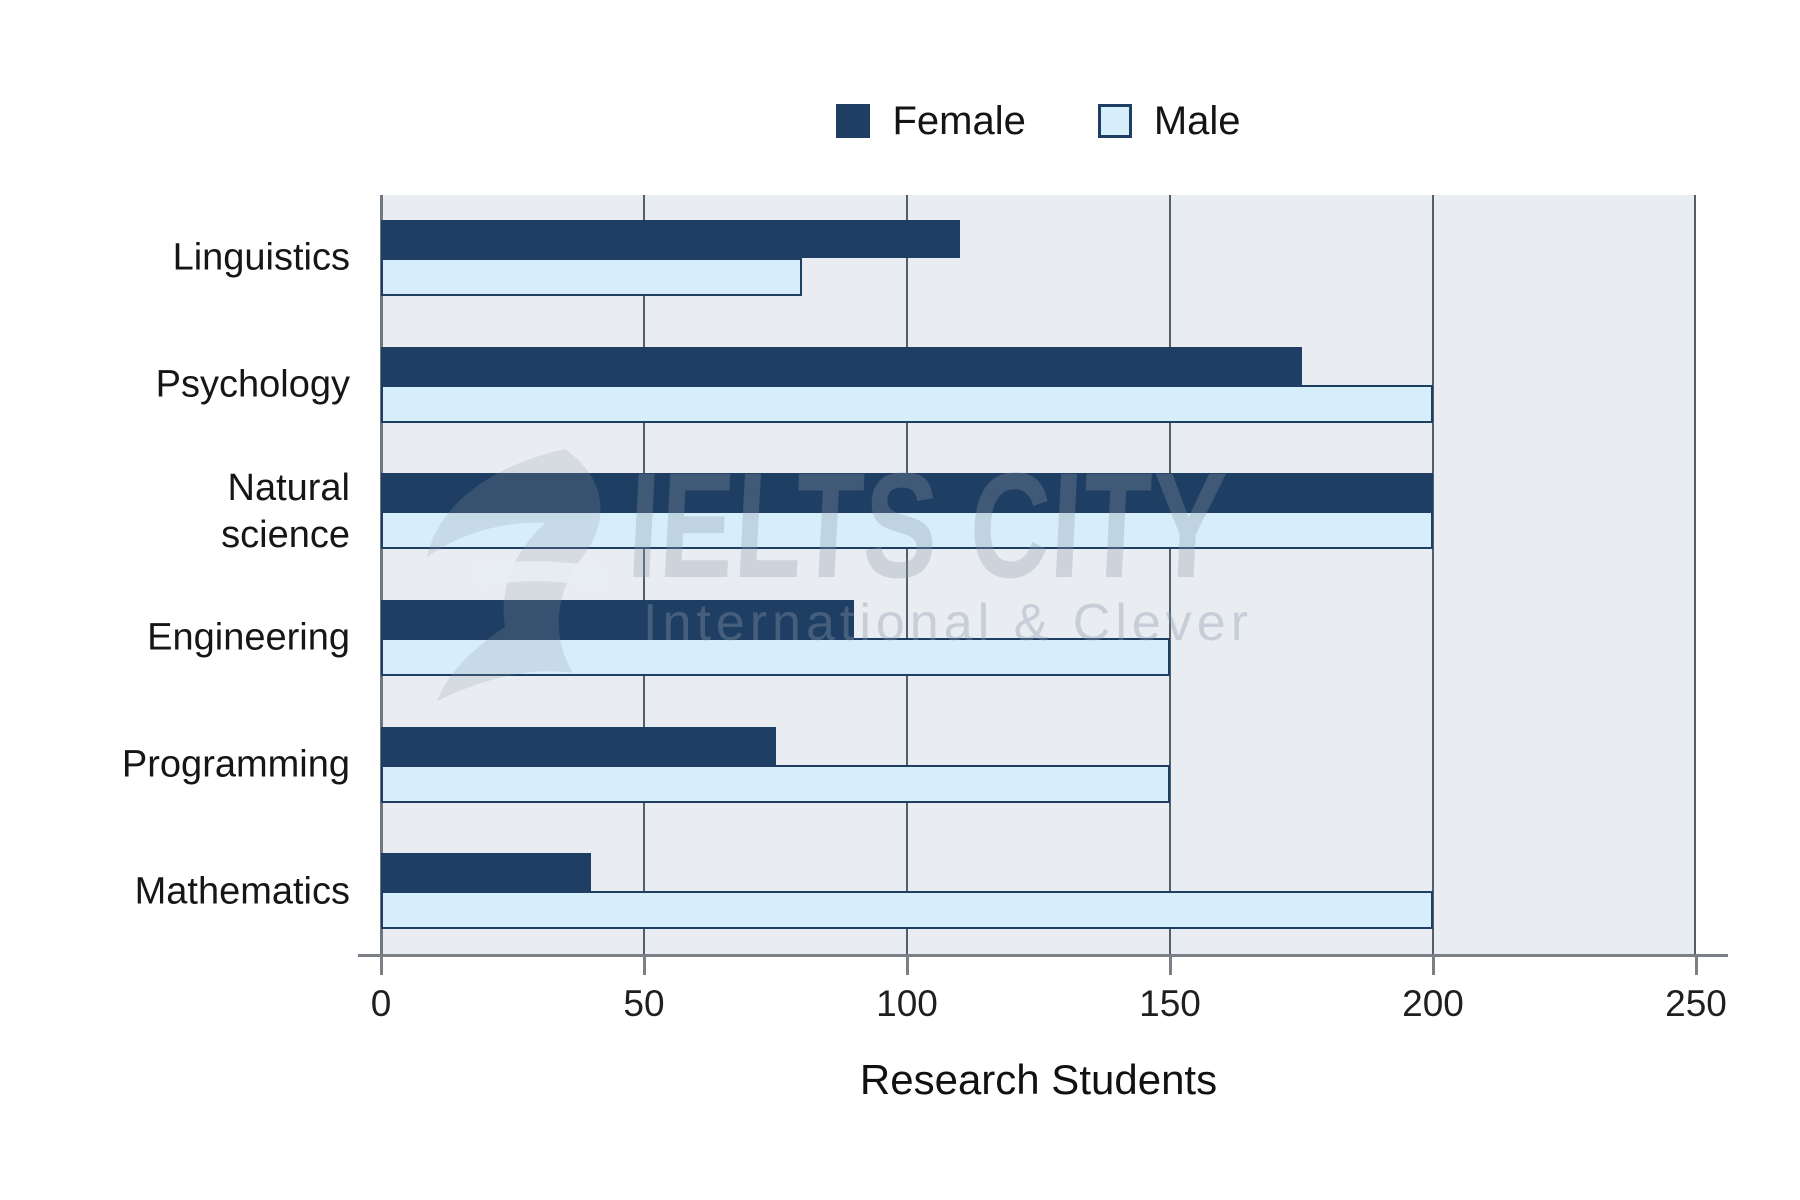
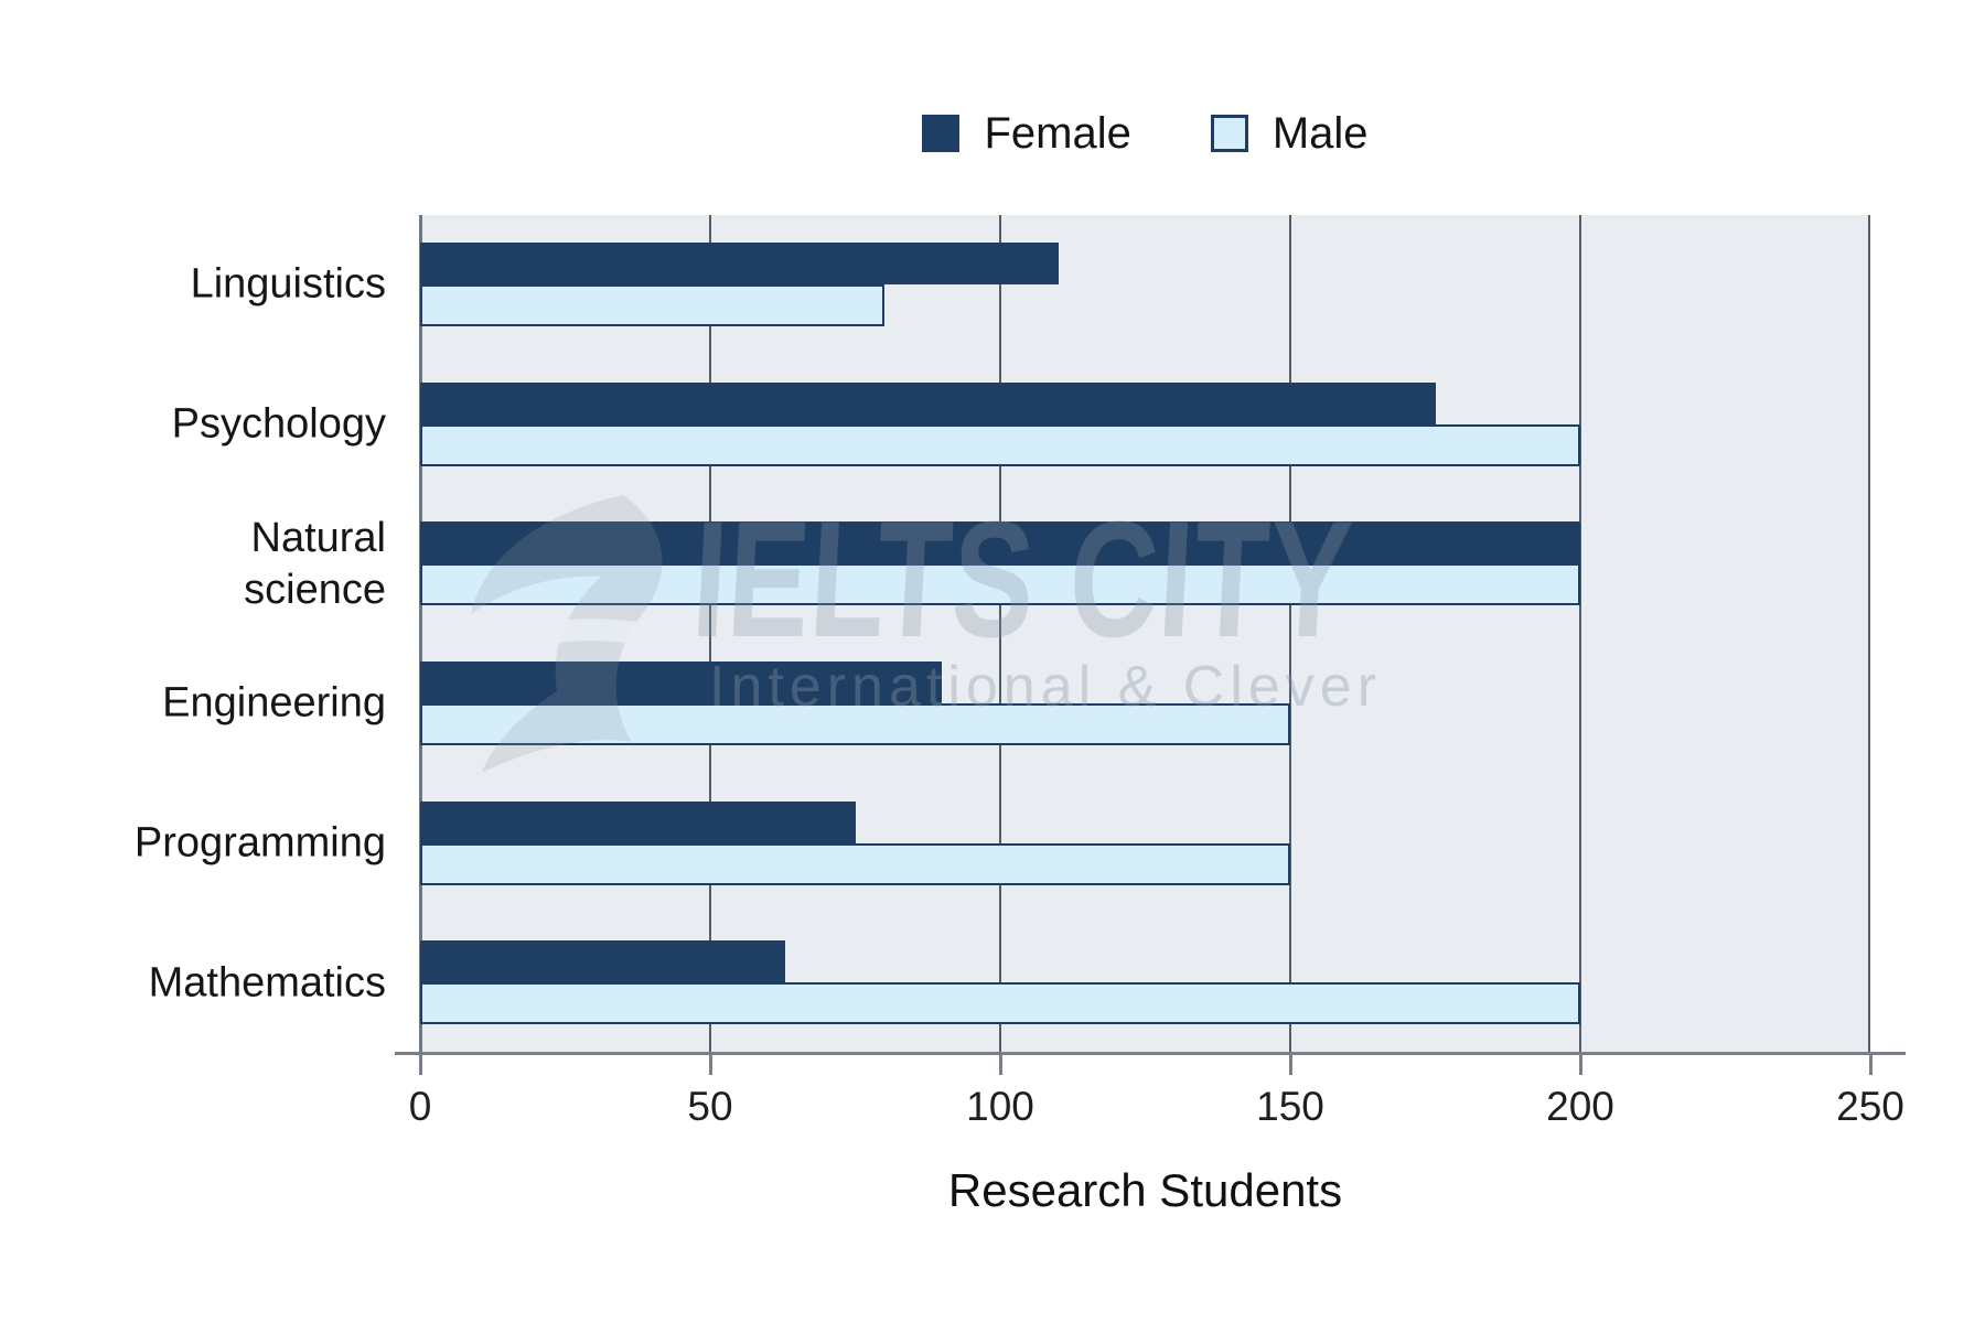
Female/Mathematics: 40 -> 63
